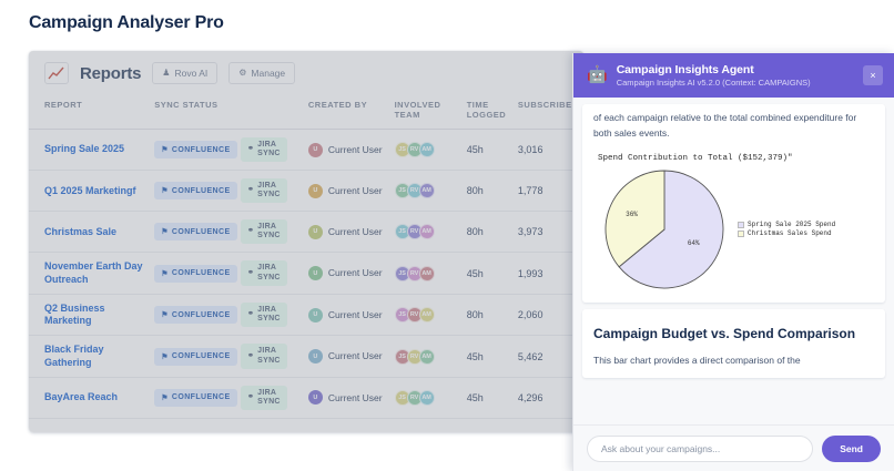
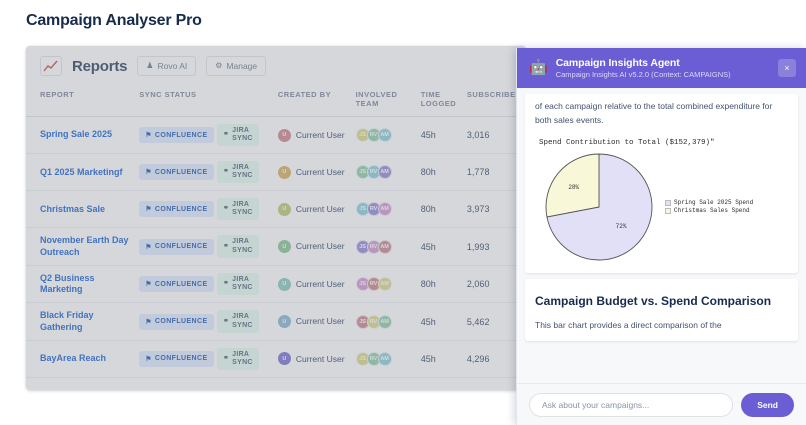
Spring Sale 2025 Spend: 64% -> 72%
Christmas Sales Spend: 36% -> 28%
